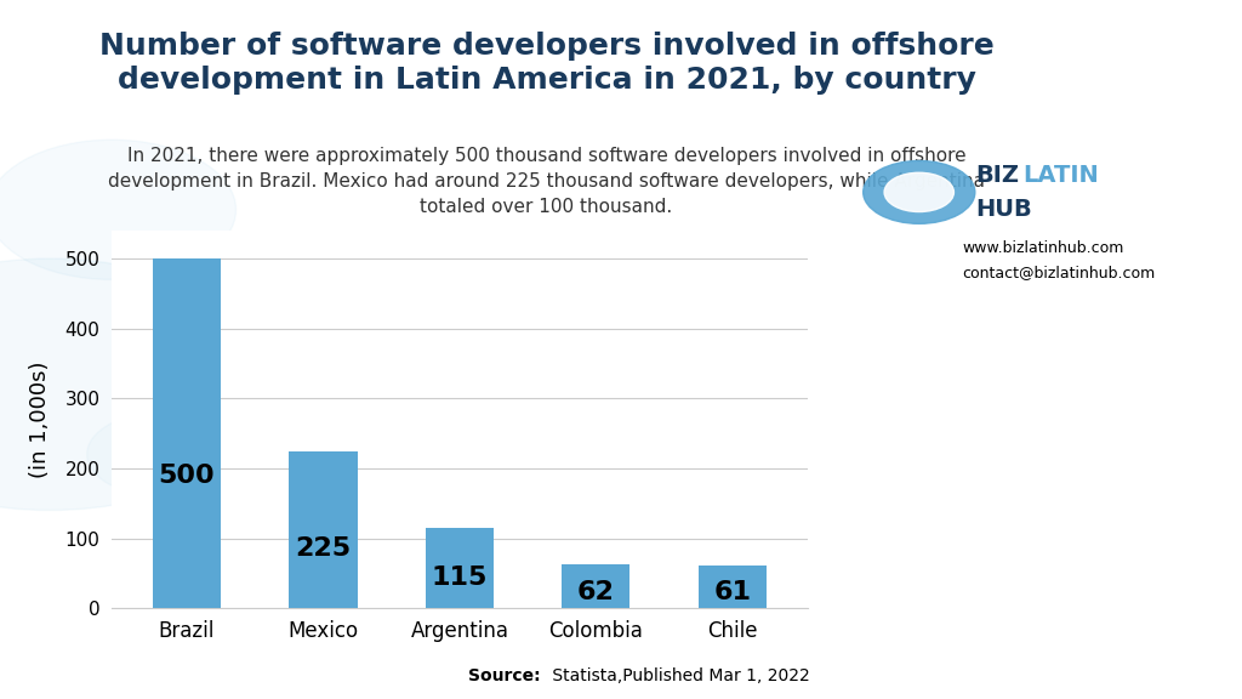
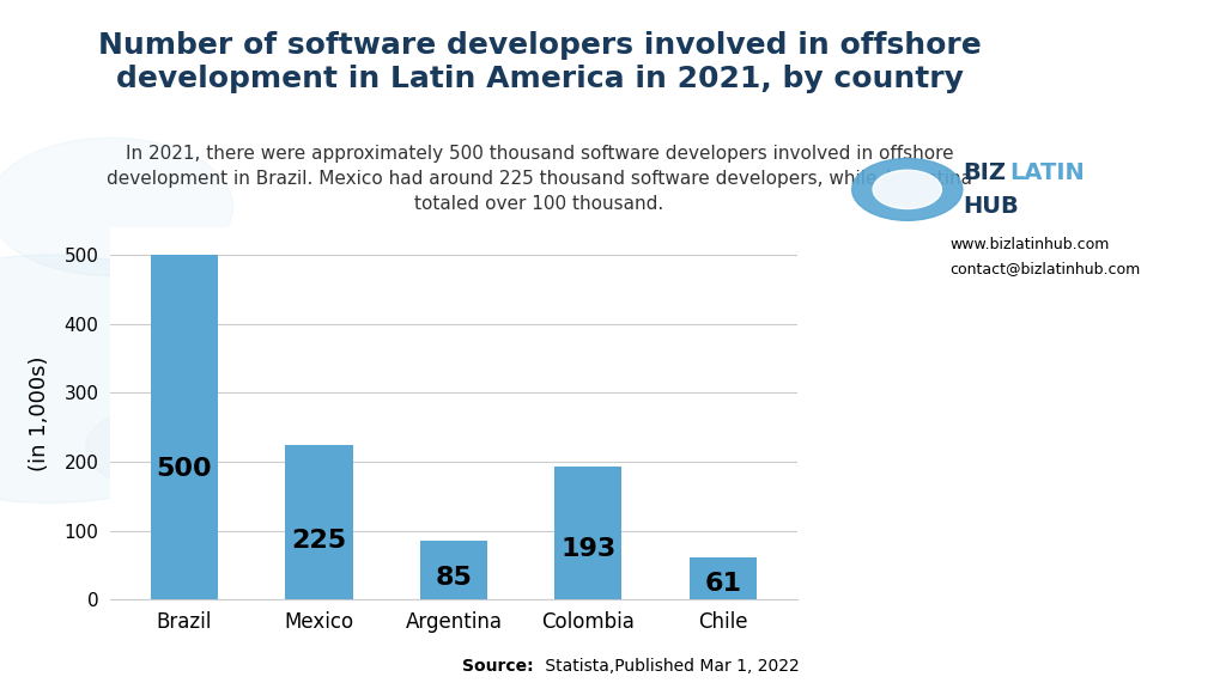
Argentina: 115 -> 85
Colombia: 62 -> 193
